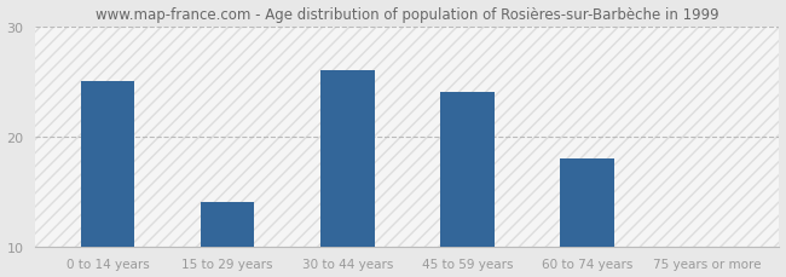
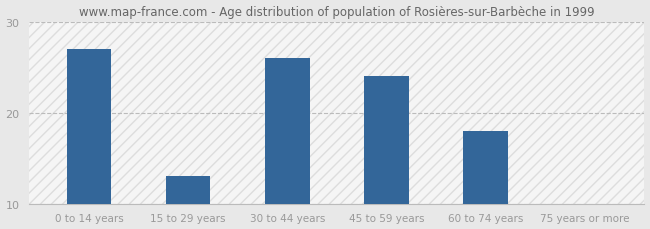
0 to 14 years: 25 -> 27
15 to 29 years: 14 -> 13
